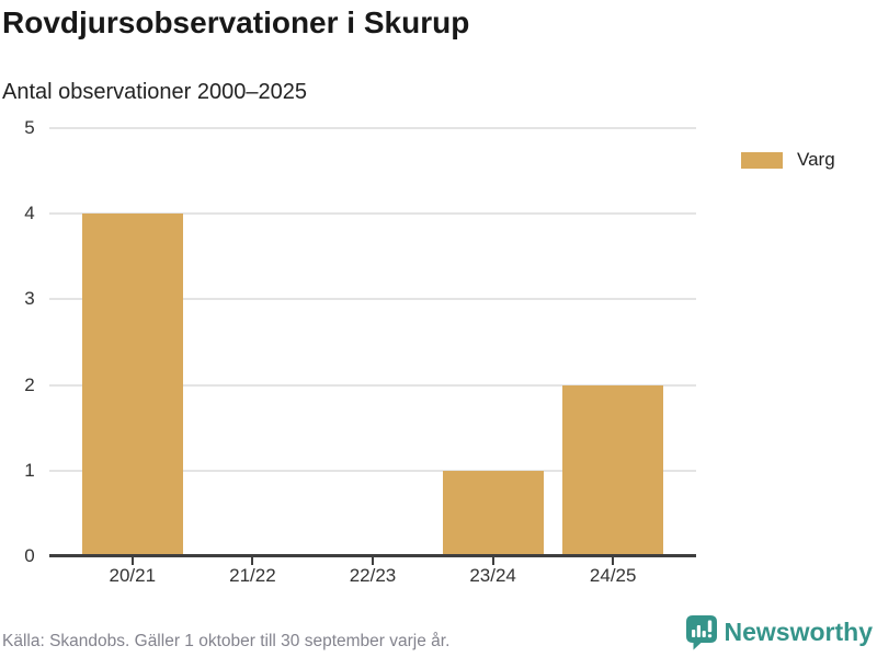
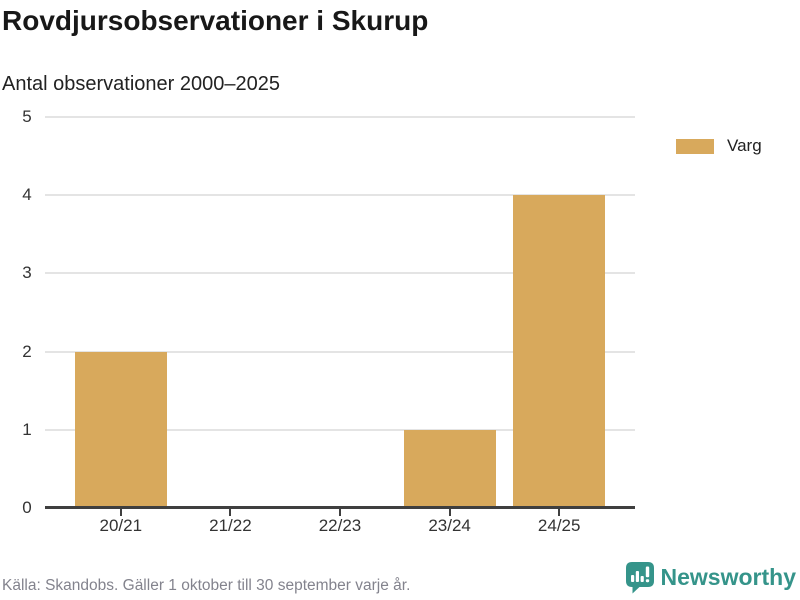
20/21: 4 -> 2
24/25: 2 -> 4
